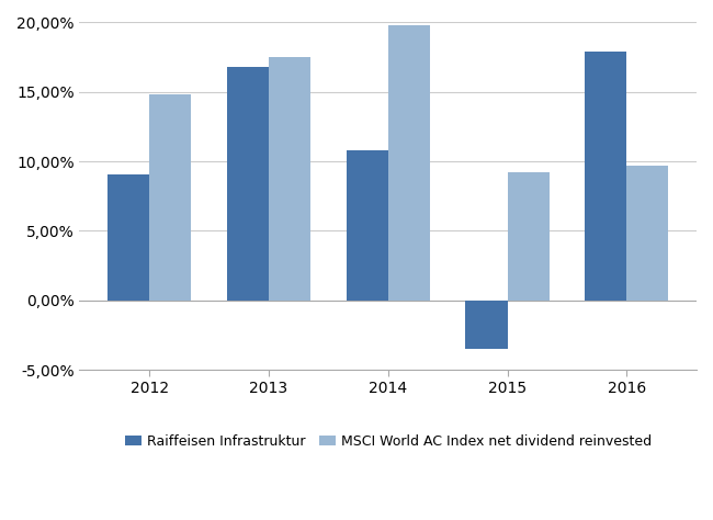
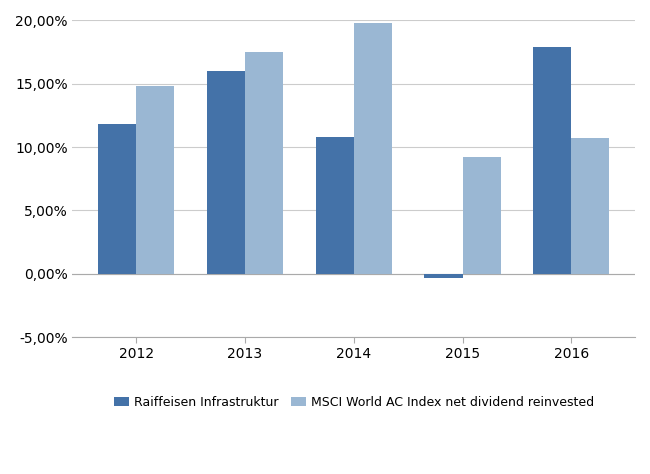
Raiffeisen Infrastruktur/2012: 9,1% -> 11,8%
Raiffeisen Infrastruktur/2013: 16,8% -> 16,0%
Raiffeisen Infrastruktur/2015: -3,5% -> -0,3%
MSCI World AC Index net dividend reinvested/2016: 9,7% -> 10,7%
